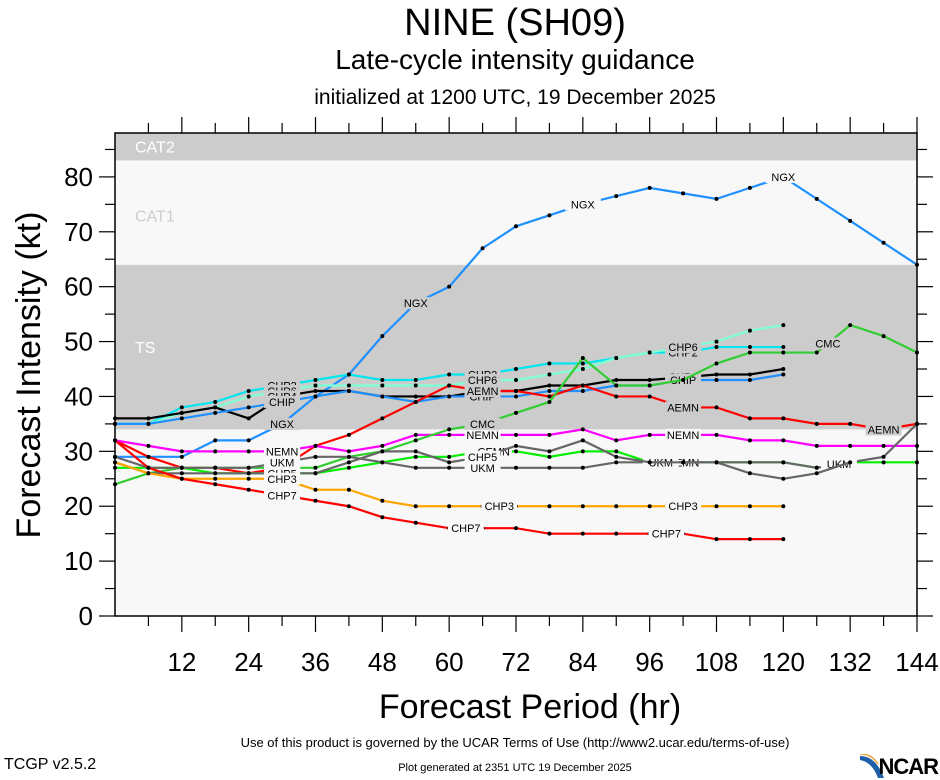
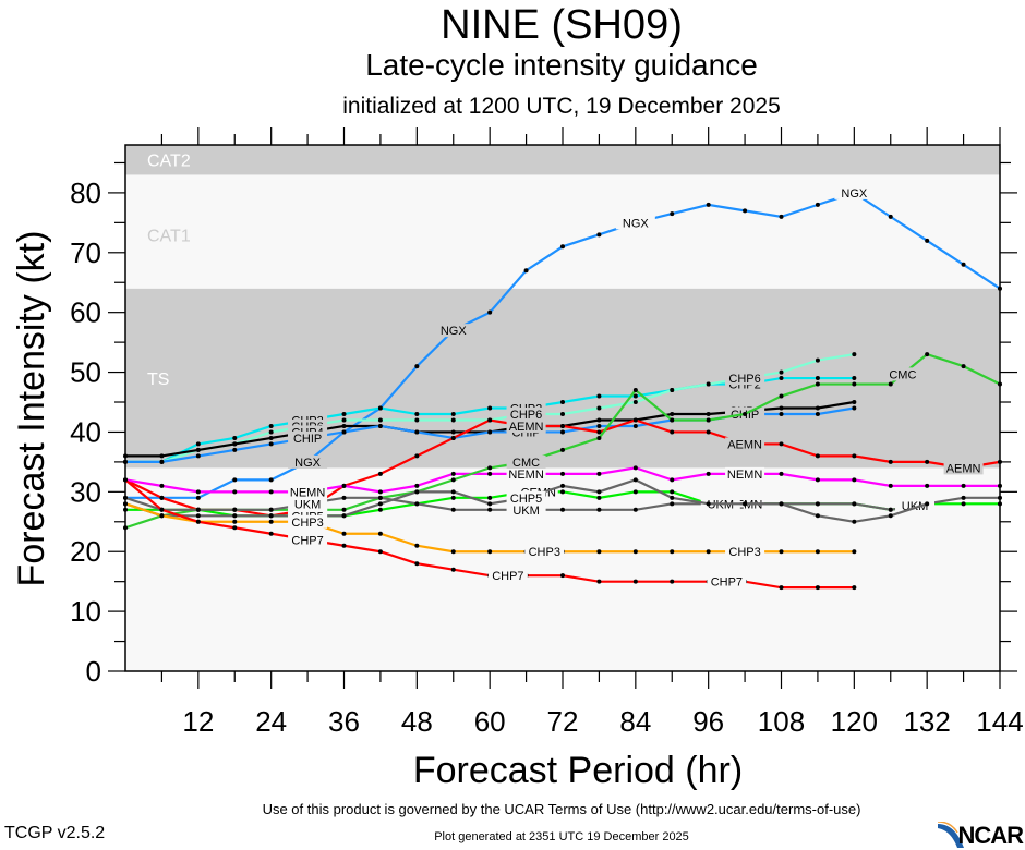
CHP4/24: 36 -> 39
UKM/144: 35 -> 29
